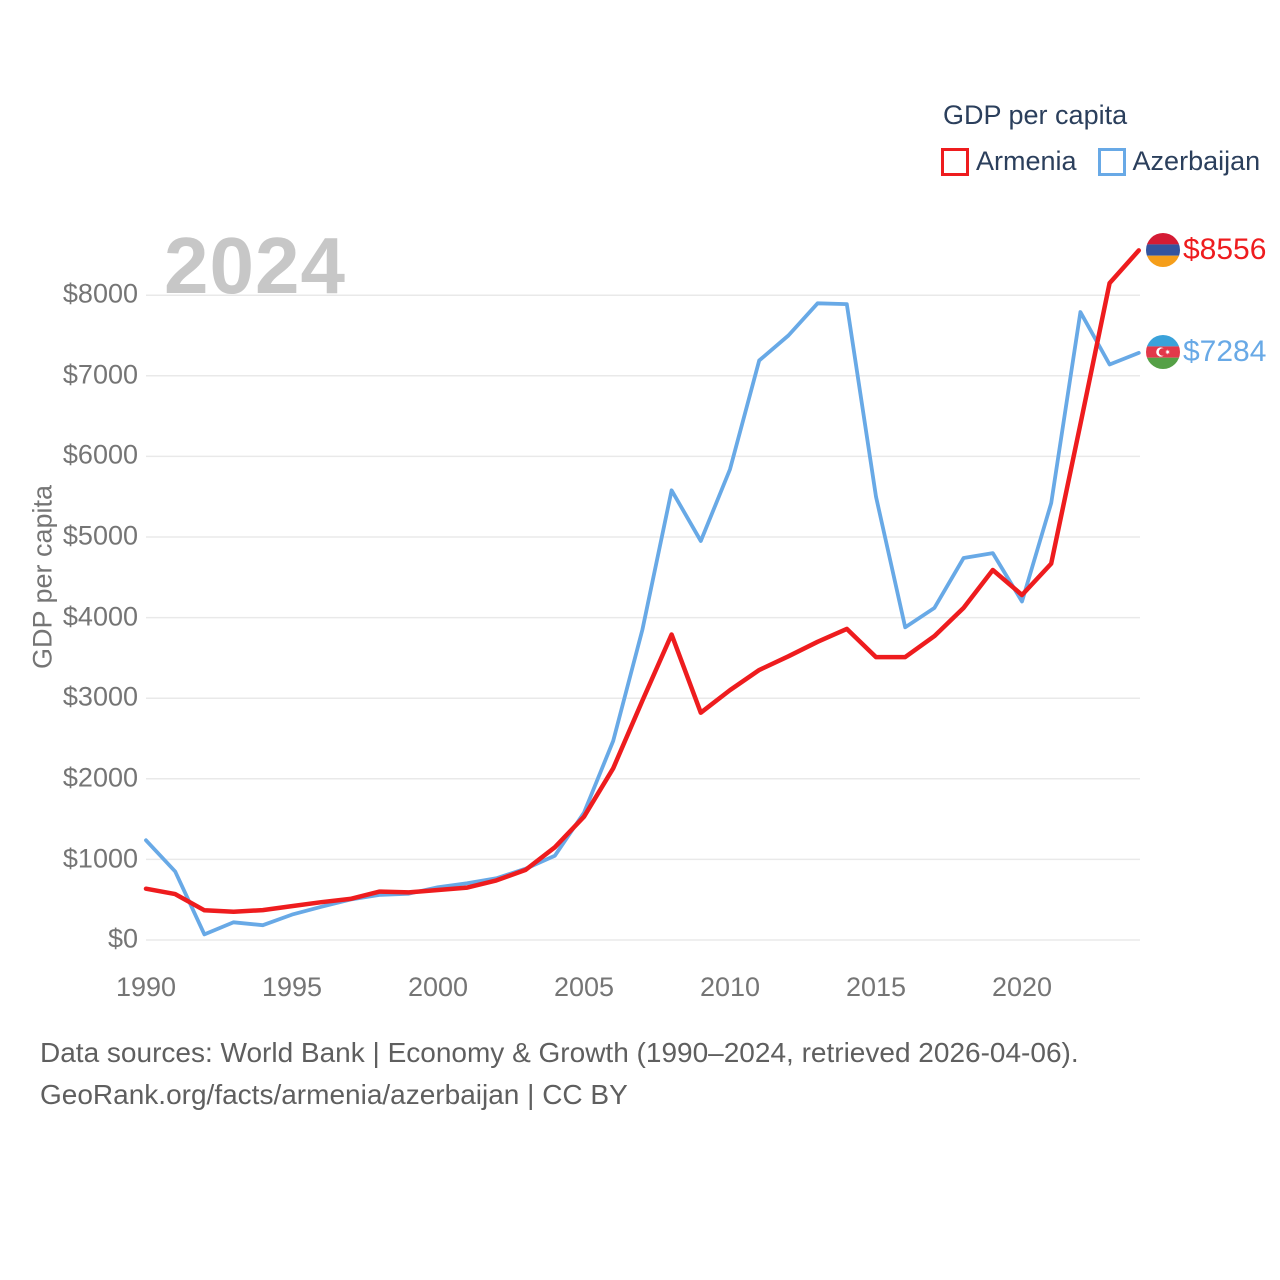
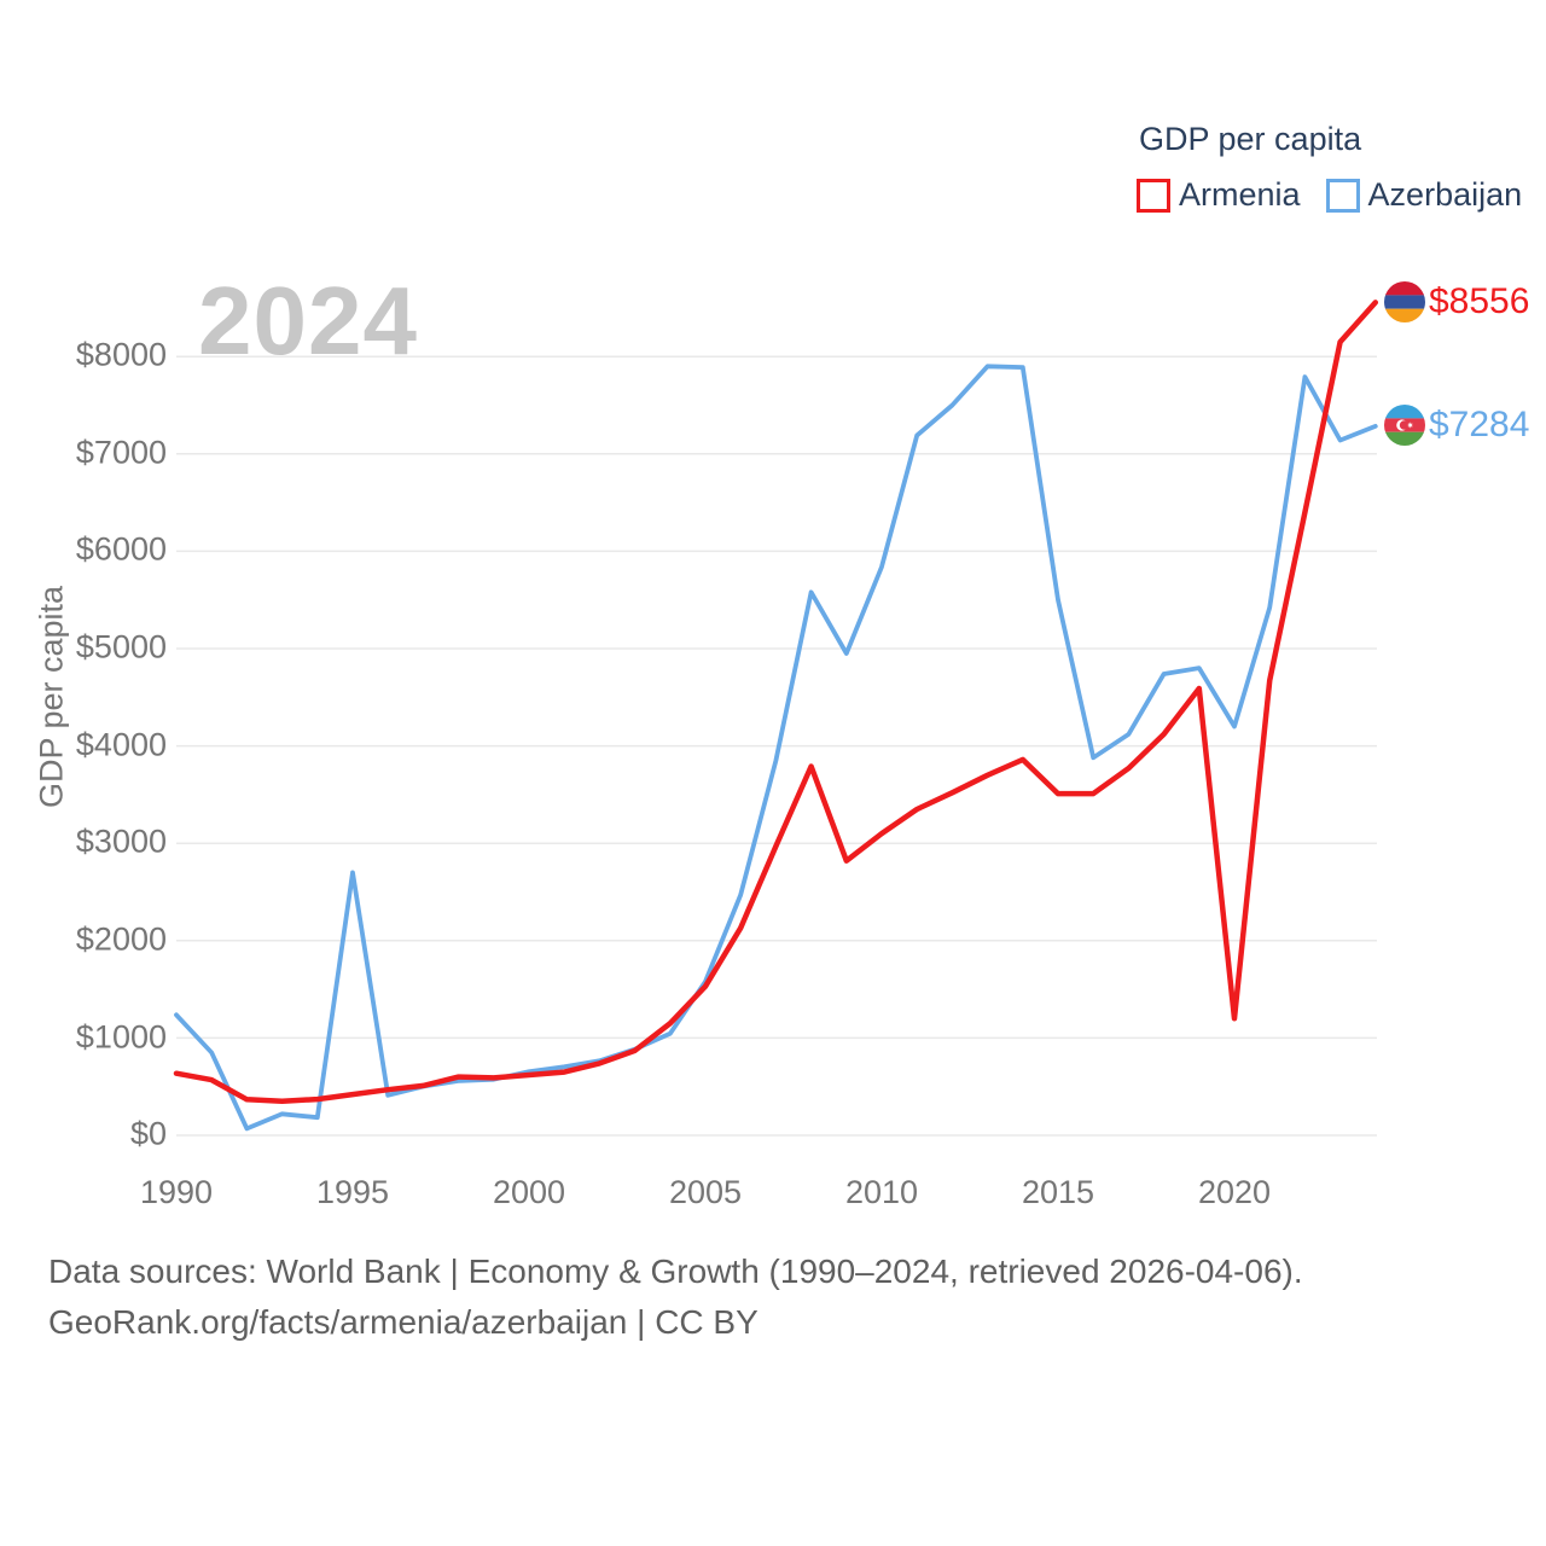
Azerbaijan/1995: $300 -> $2700
Armenia/2020: $4300 -> $1200
